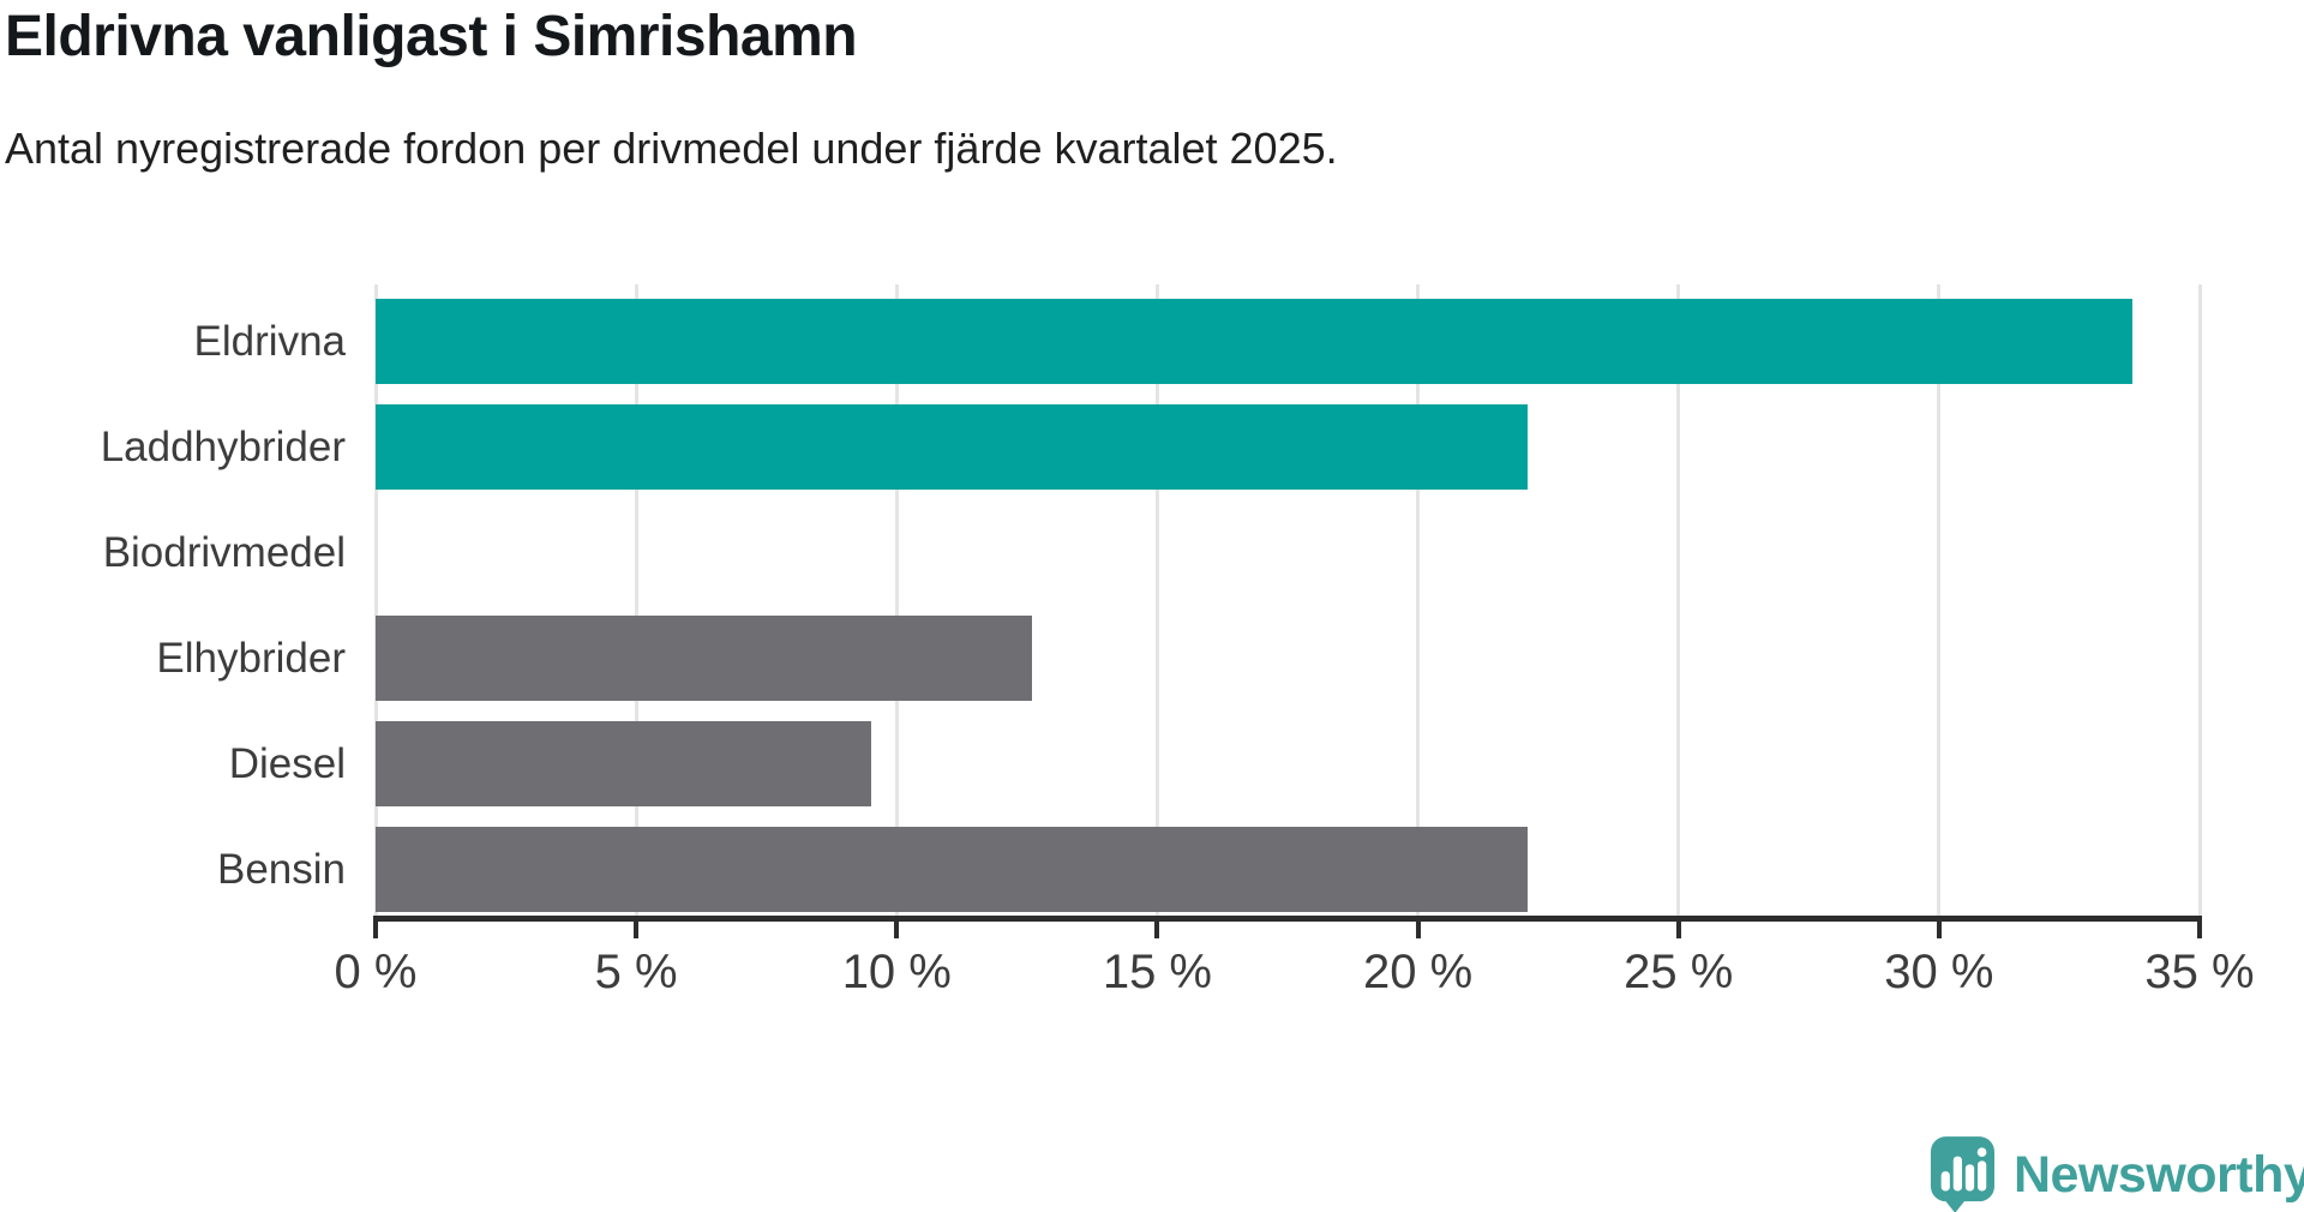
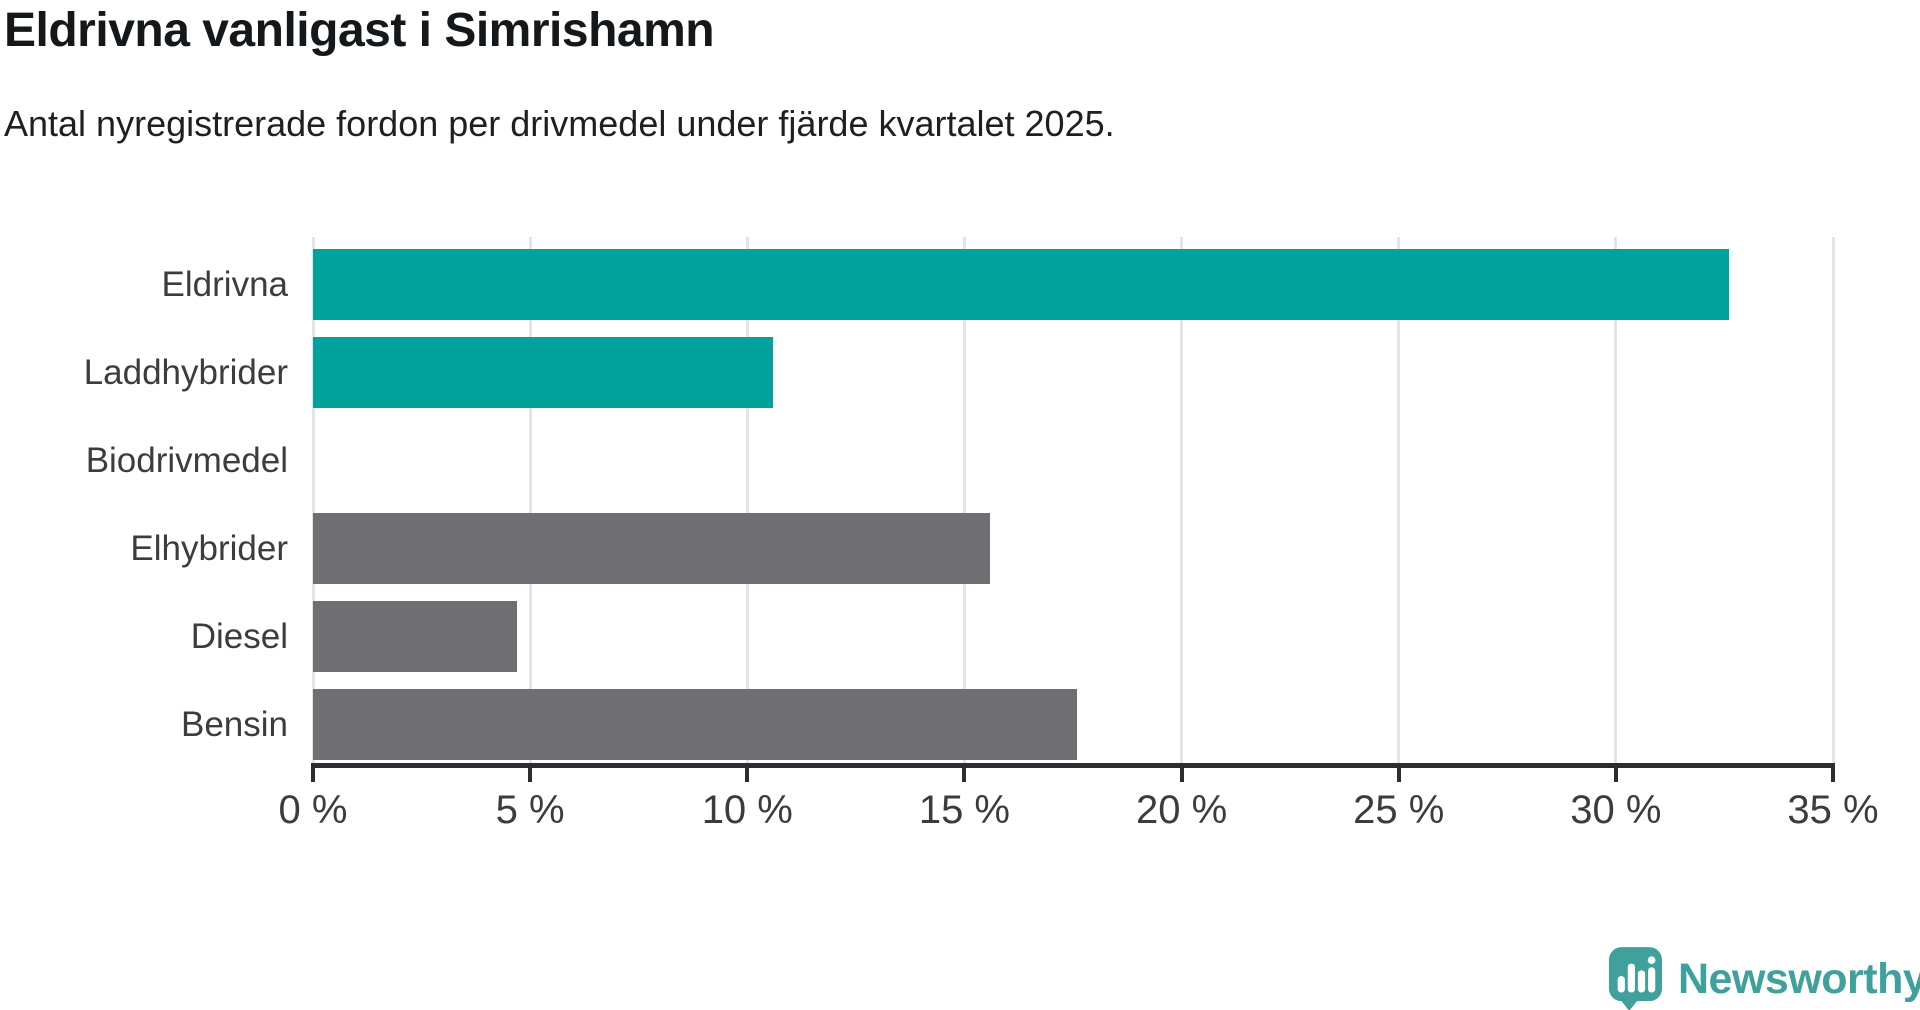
Eldrivna: 33.7% -> 32.6%
Laddhybrider: 22.1% -> 10.6%
Elhybrider: 12.6% -> 15.6%
Diesel: 9.5% -> 4.7%
Bensin: 22.1% -> 17.6%
